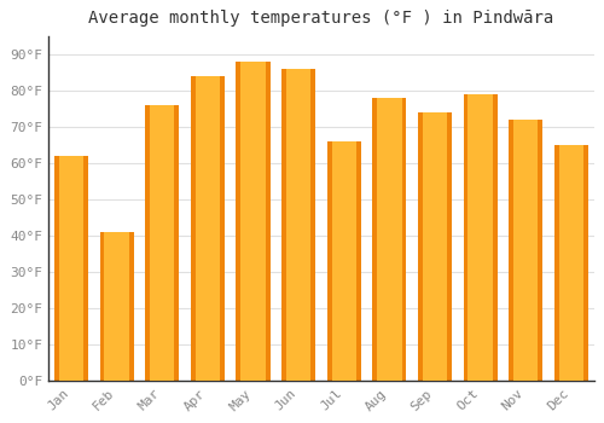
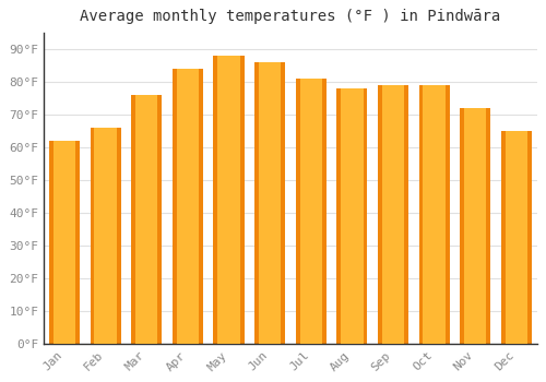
Feb: 41°F -> 66°F
Jul: 66°F -> 81°F
Sep: 74°F -> 79°F
